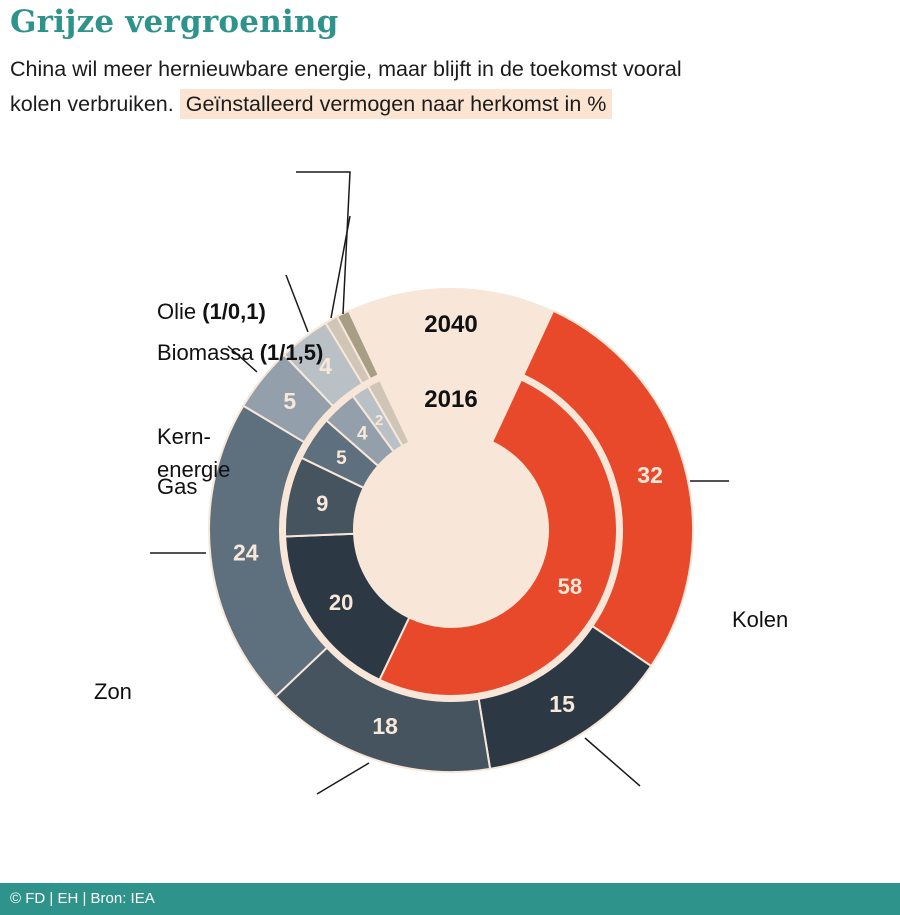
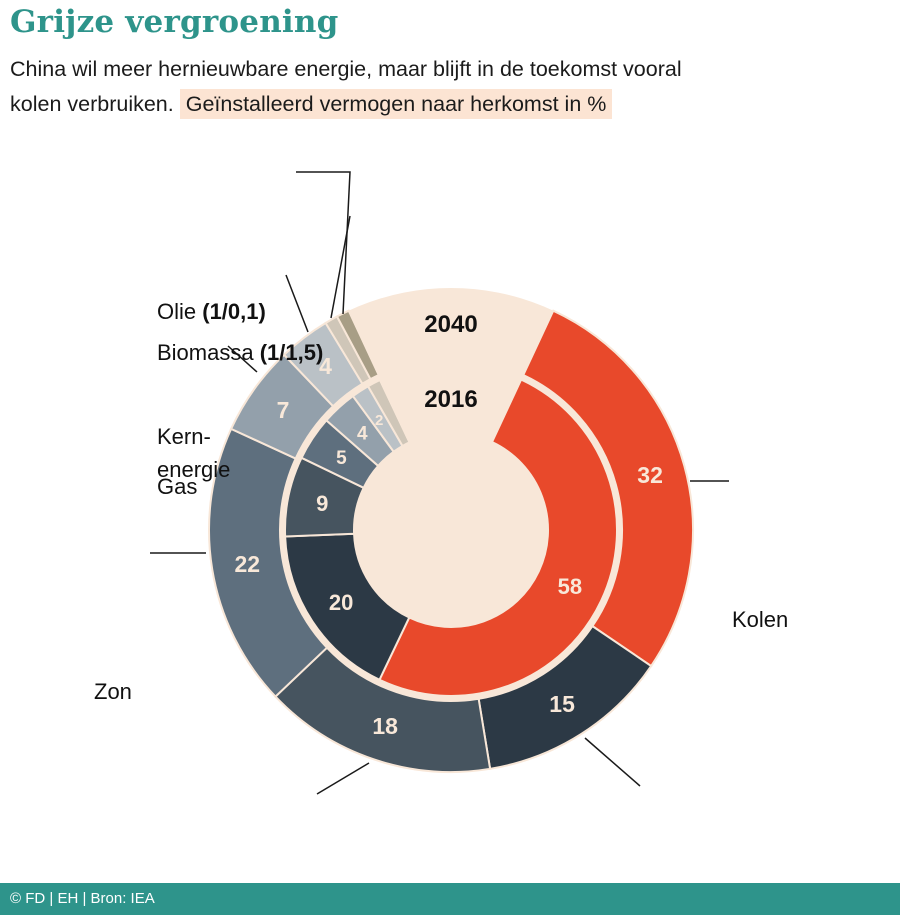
2040/Zon: 24 -> 22
2040/Gas: 5 -> 7
